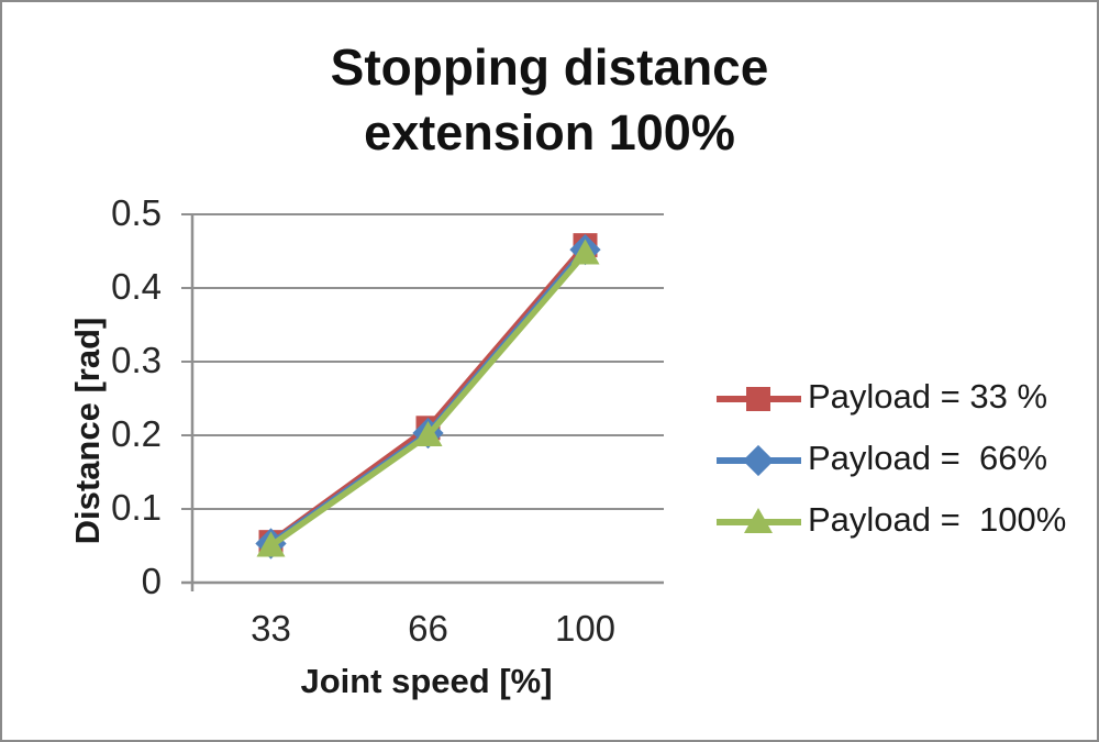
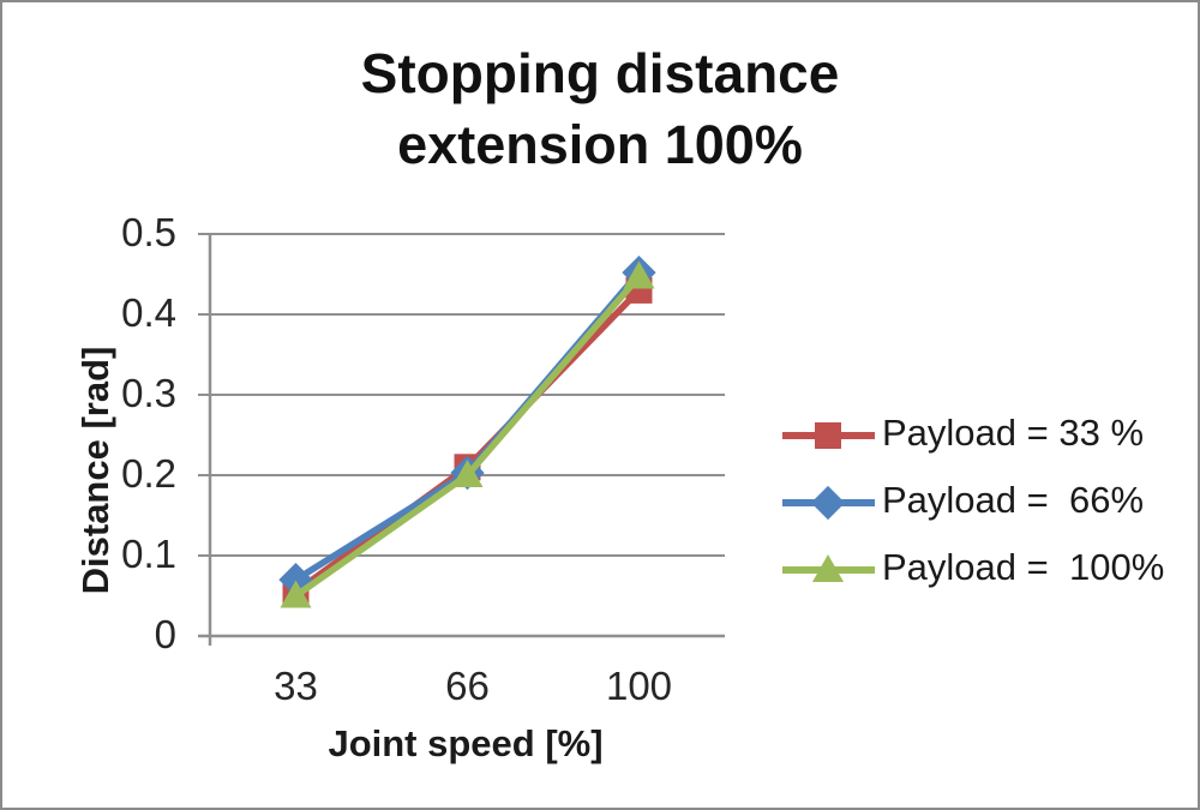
Payload = 66%/33: 0.05 -> 0.07
Payload = 33 %/100: 0.46 -> 0.43
